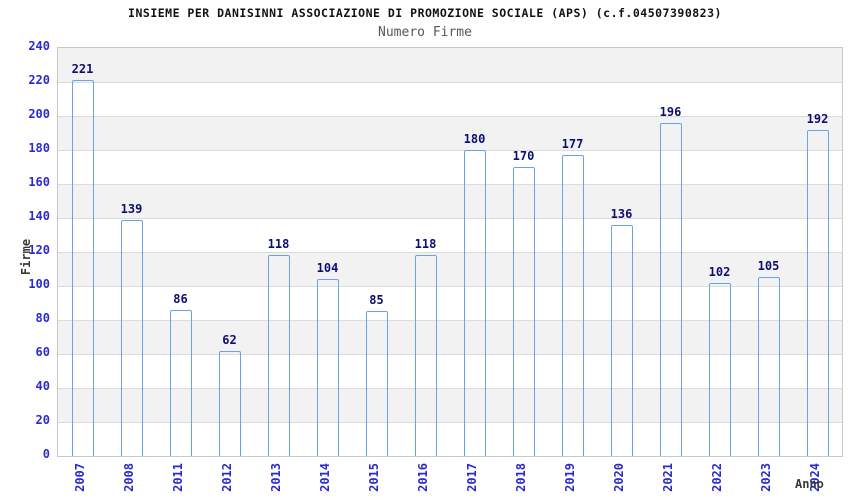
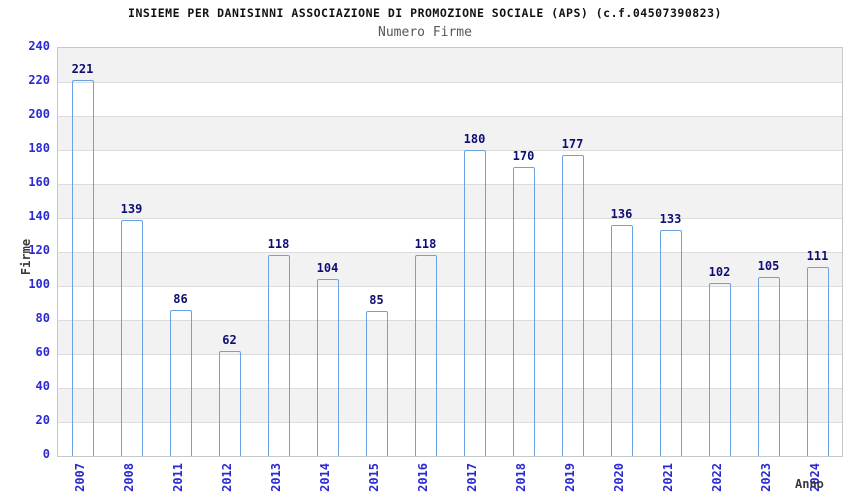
2021: 196 -> 133
2024: 192 -> 111
